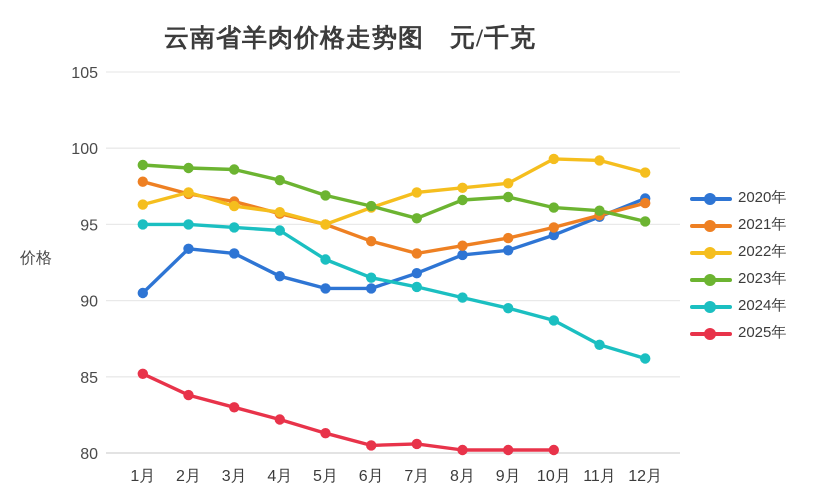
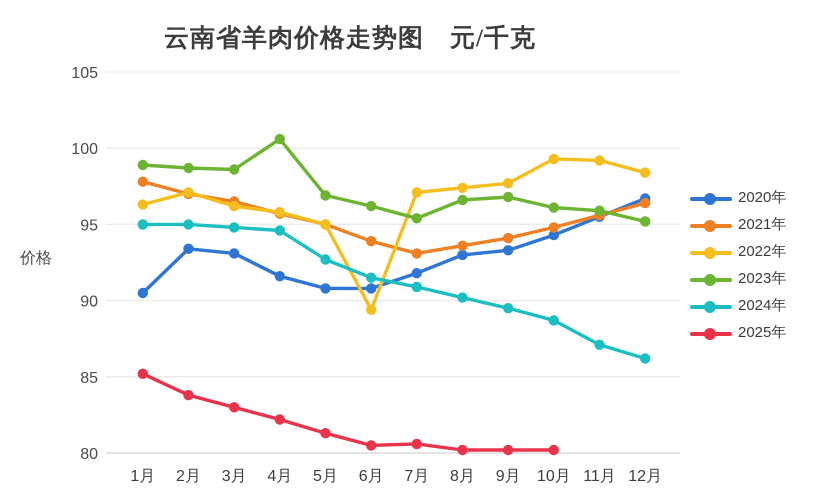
2023年/4月: 97.9 -> 100.6
2022年/6月: 96.1 -> 89.4
